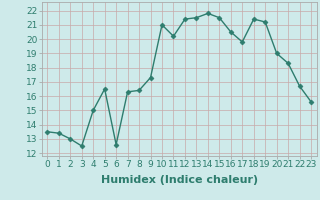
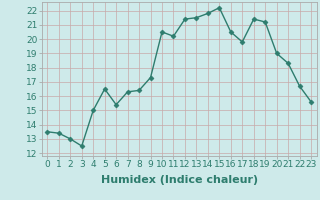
6: 12.6 -> 15.4
10: 21.0 -> 20.5
15: 21.5 -> 22.2
